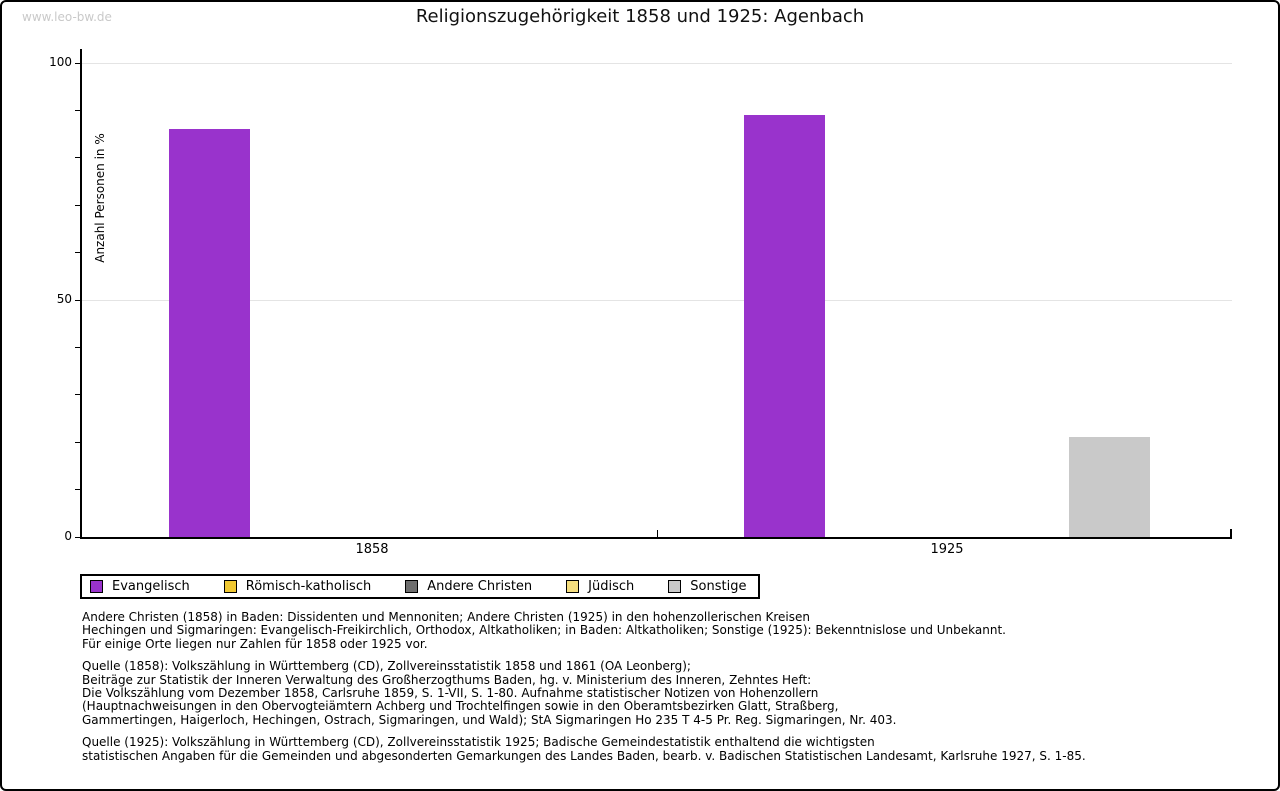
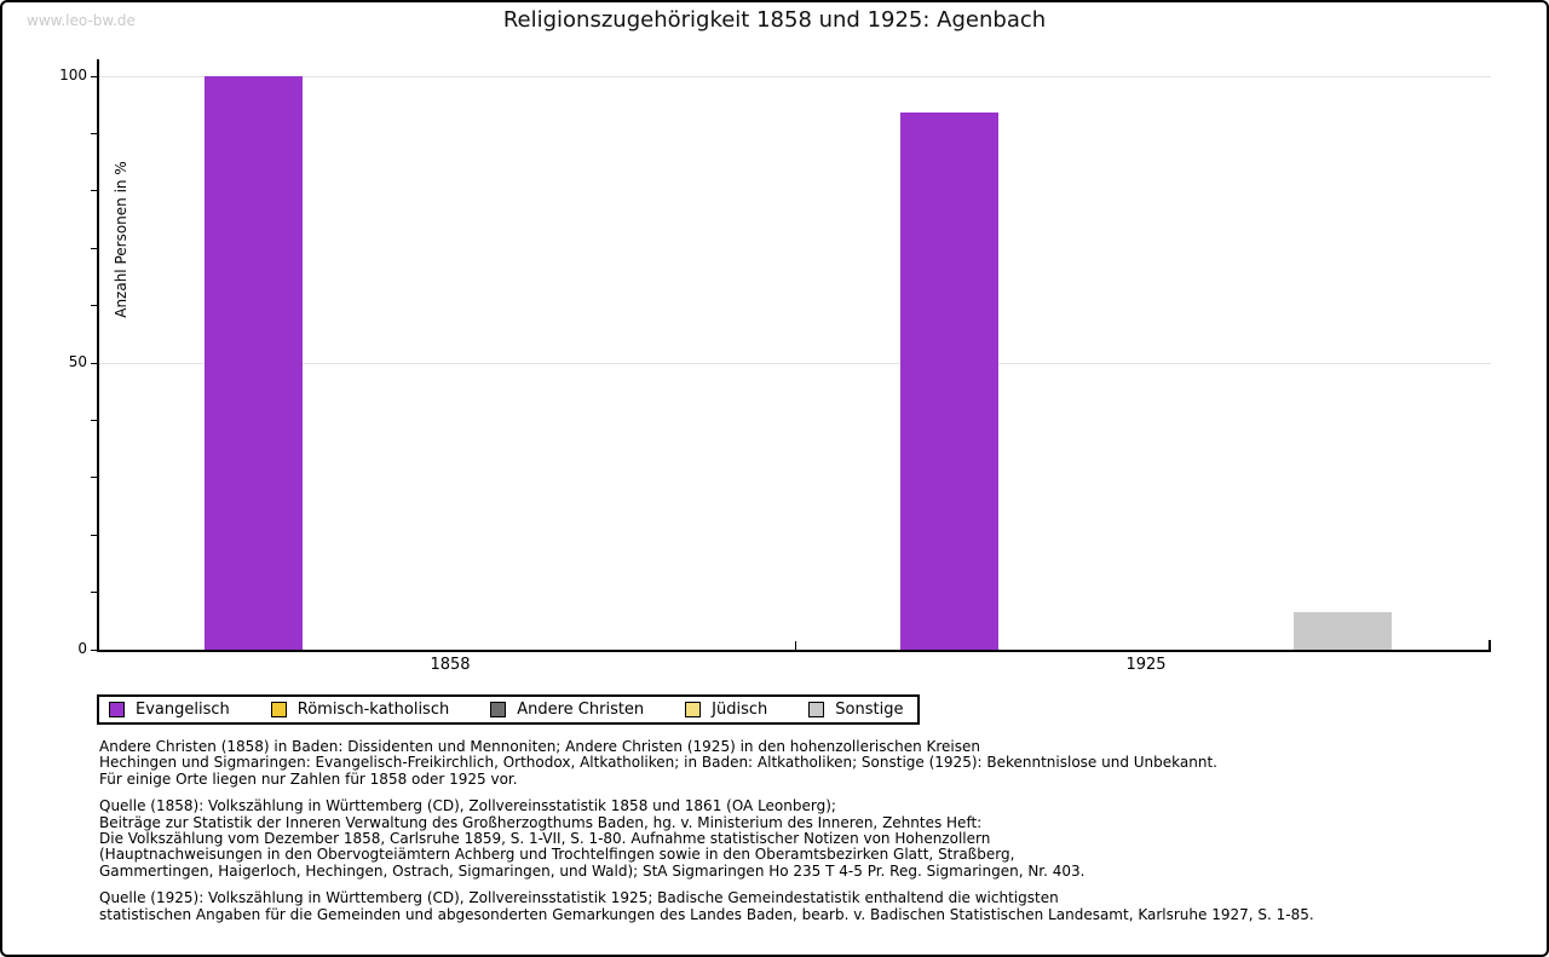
Evangelisch/1858: 86 -> 100
Evangelisch/1925: 89 -> 94
Sonstige/1925: 21 -> 6
